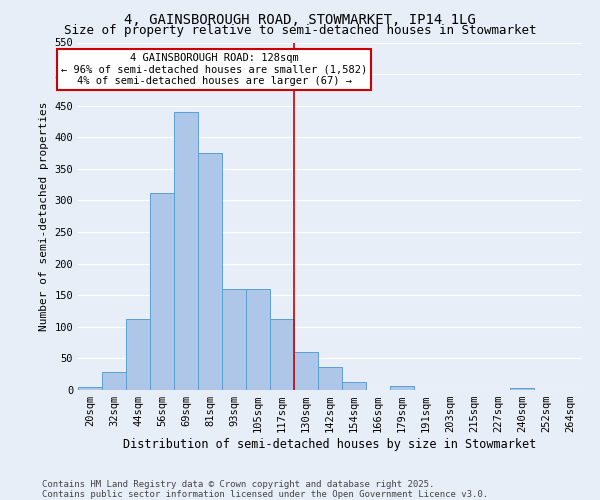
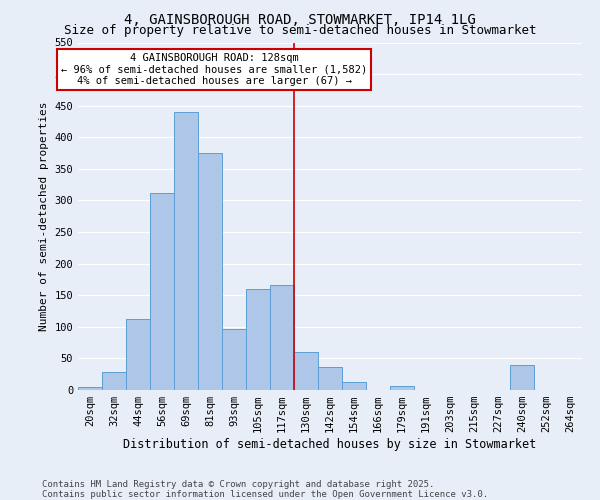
93sqm: 160 -> 96
117sqm: 112 -> 166
240sqm: 3 -> 40
